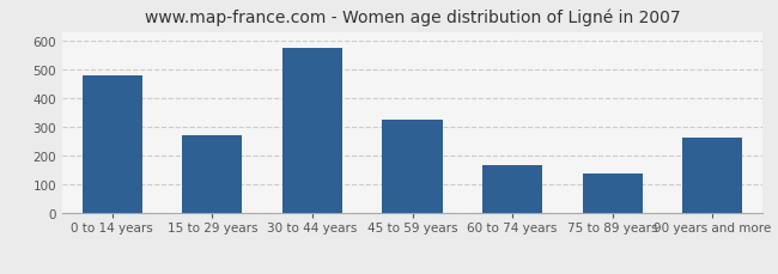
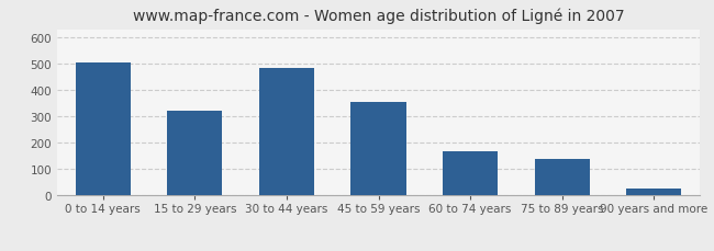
0 to 14 years: 480 -> 505
15 to 29 years: 270 -> 320
30 to 44 years: 575 -> 482
45 to 59 years: 325 -> 354
90 years and more: 265 -> 27
